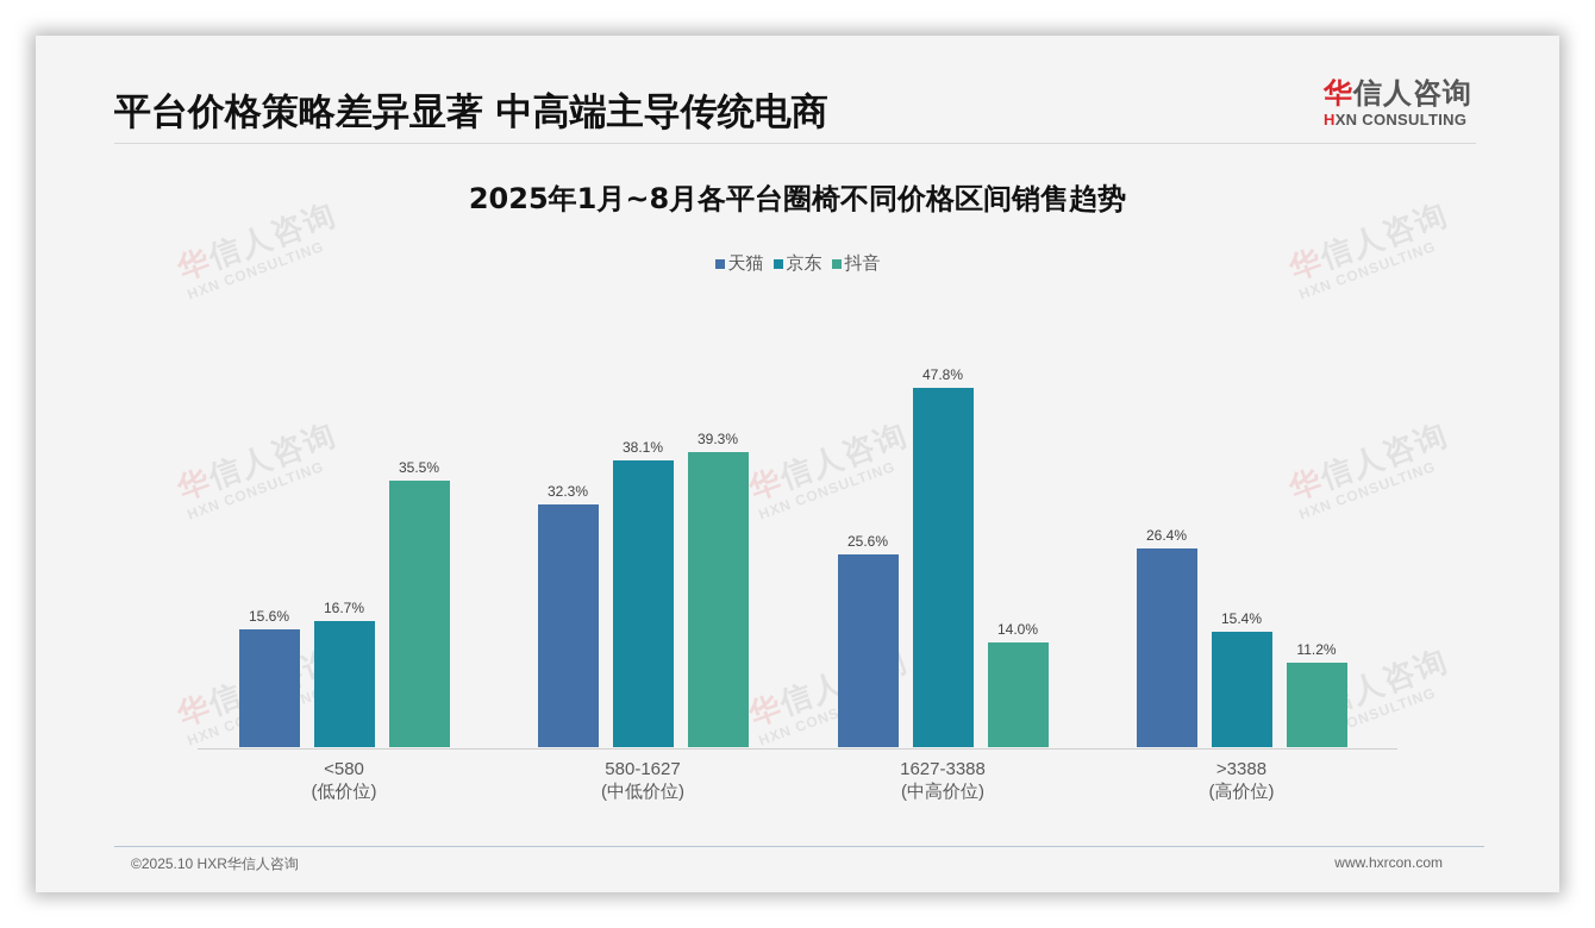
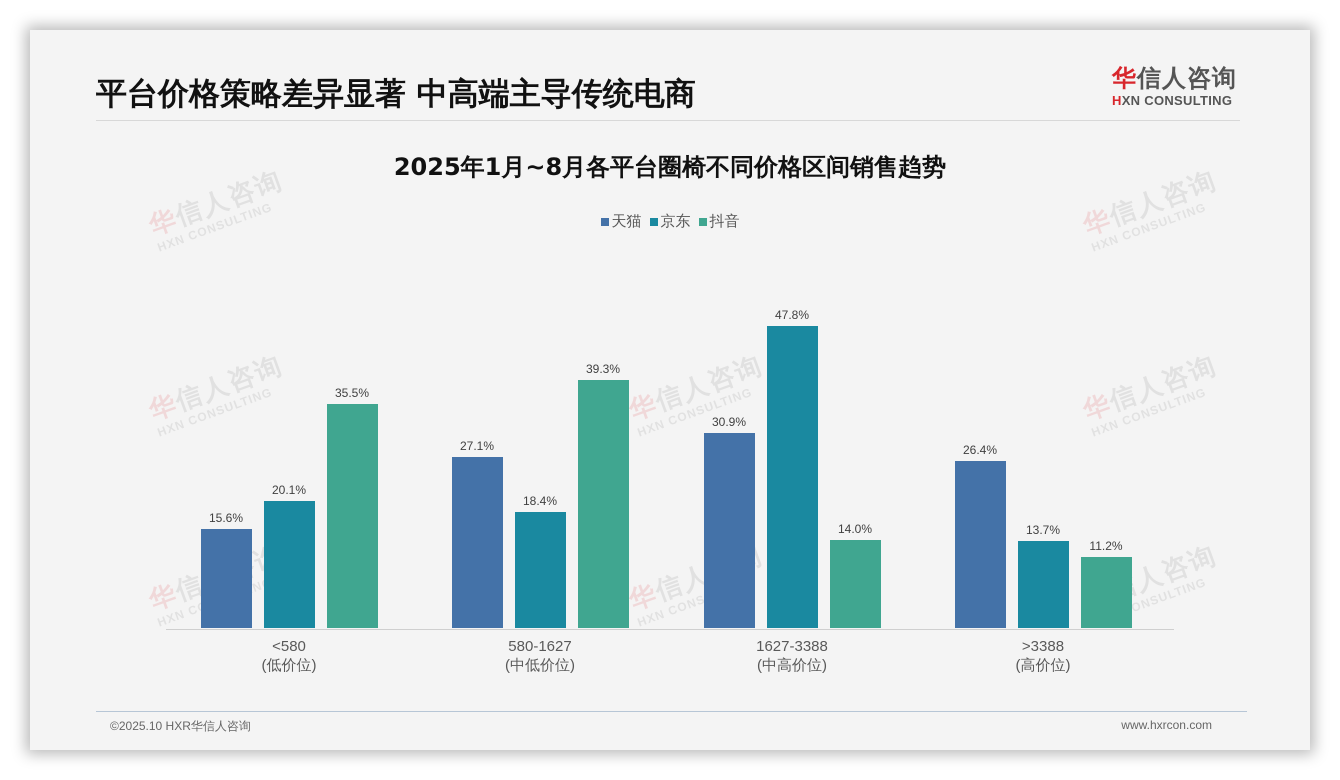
京东/<580: 16.7% -> 20.1%
天猫/580-1627: 32.3% -> 27.1%
京东/580-1627: 38.1% -> 18.4%
天猫/1627-3388: 25.6% -> 30.9%
京东/>3388: 15.4% -> 13.7%
